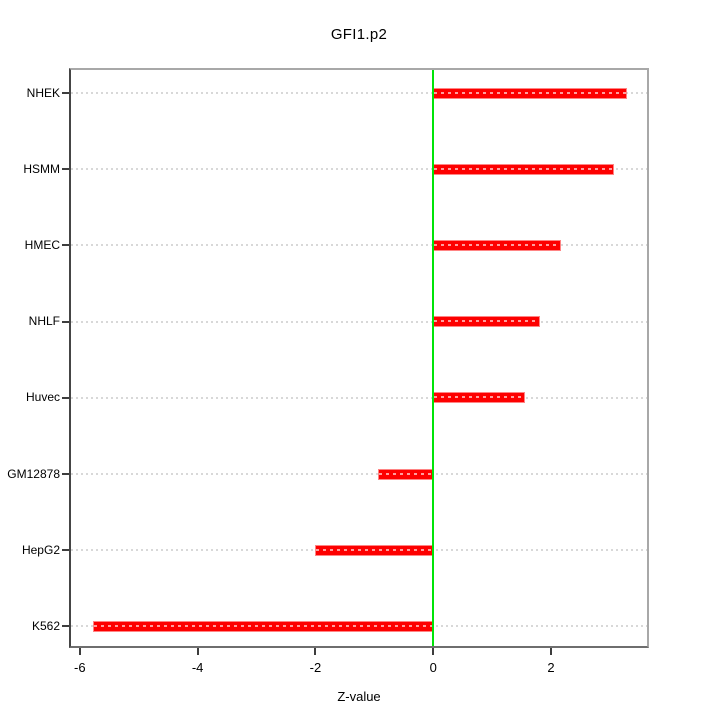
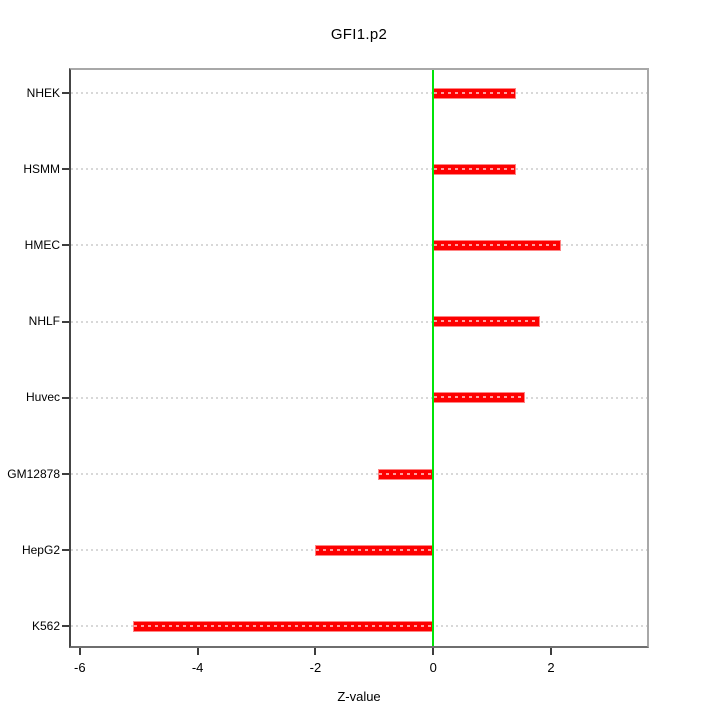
NHEK: 3.3 -> 1.4
HSMM: 3.1 -> 1.4
K562: -5.8 -> -5.1
